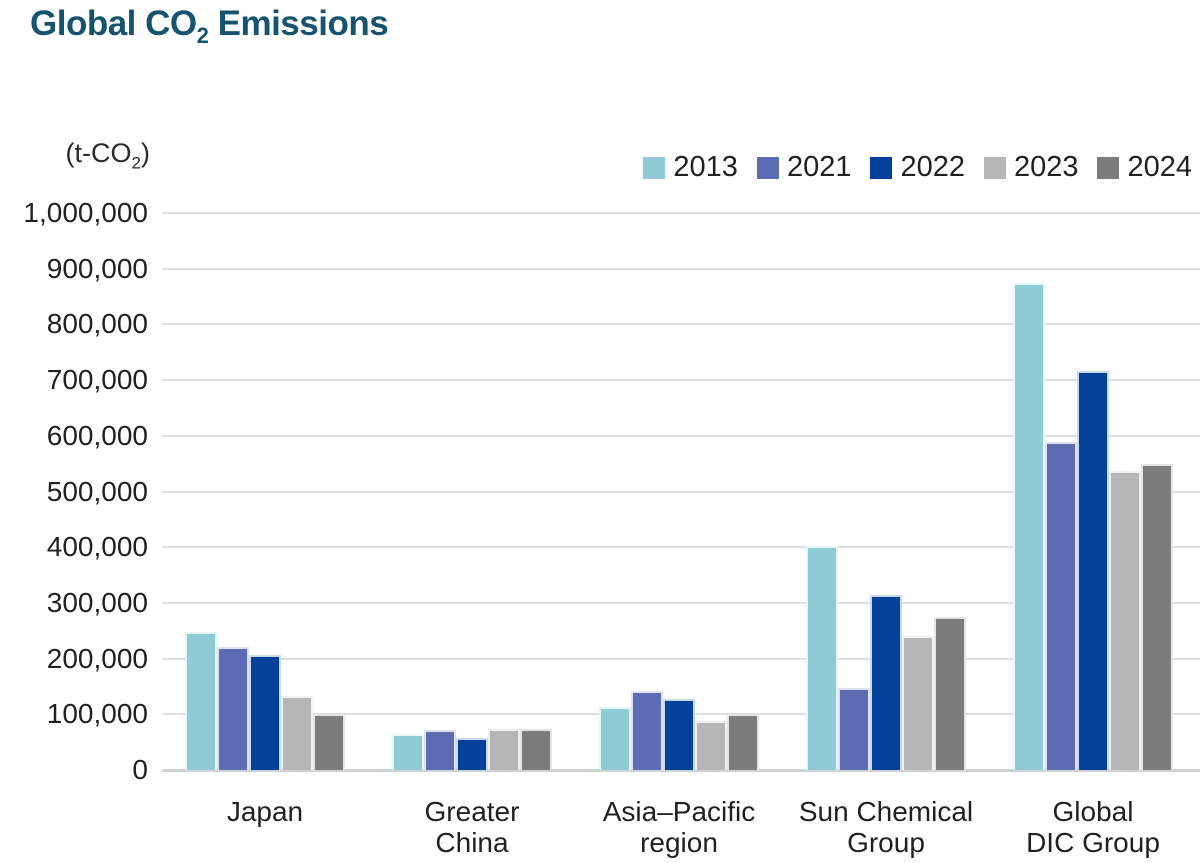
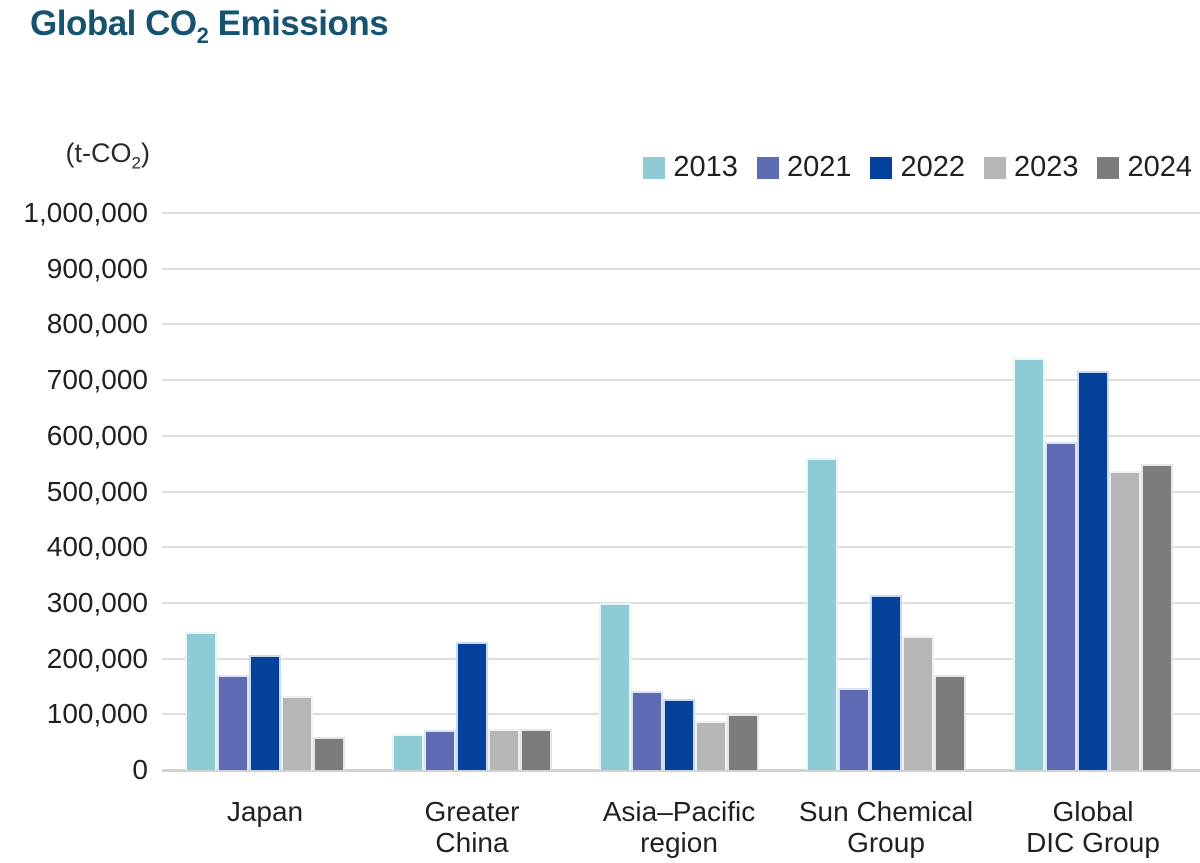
2021/Japan: 220000 -> 170000
2024/Japan: 100000 -> 60000
2022/Greater China: 60000 -> 230000
2013/Asia–Pacific region: 110000 -> 300000
2013/Sun Chemical Group: 400000 -> 560000
2024/Sun Chemical Group: 280000 -> 170000
2013/Global DIC Group: 870000 -> 740000
